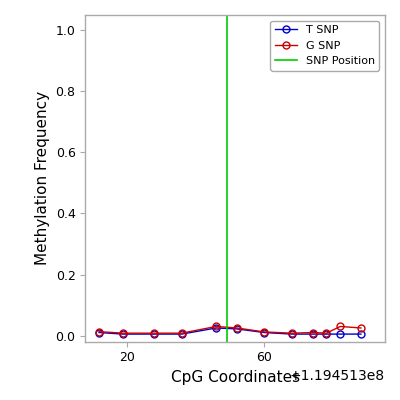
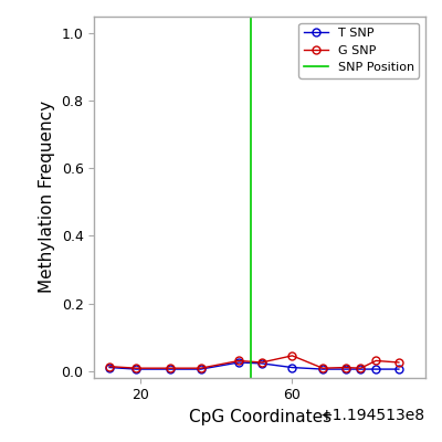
G SNP/60: 0.012 -> 0.045
